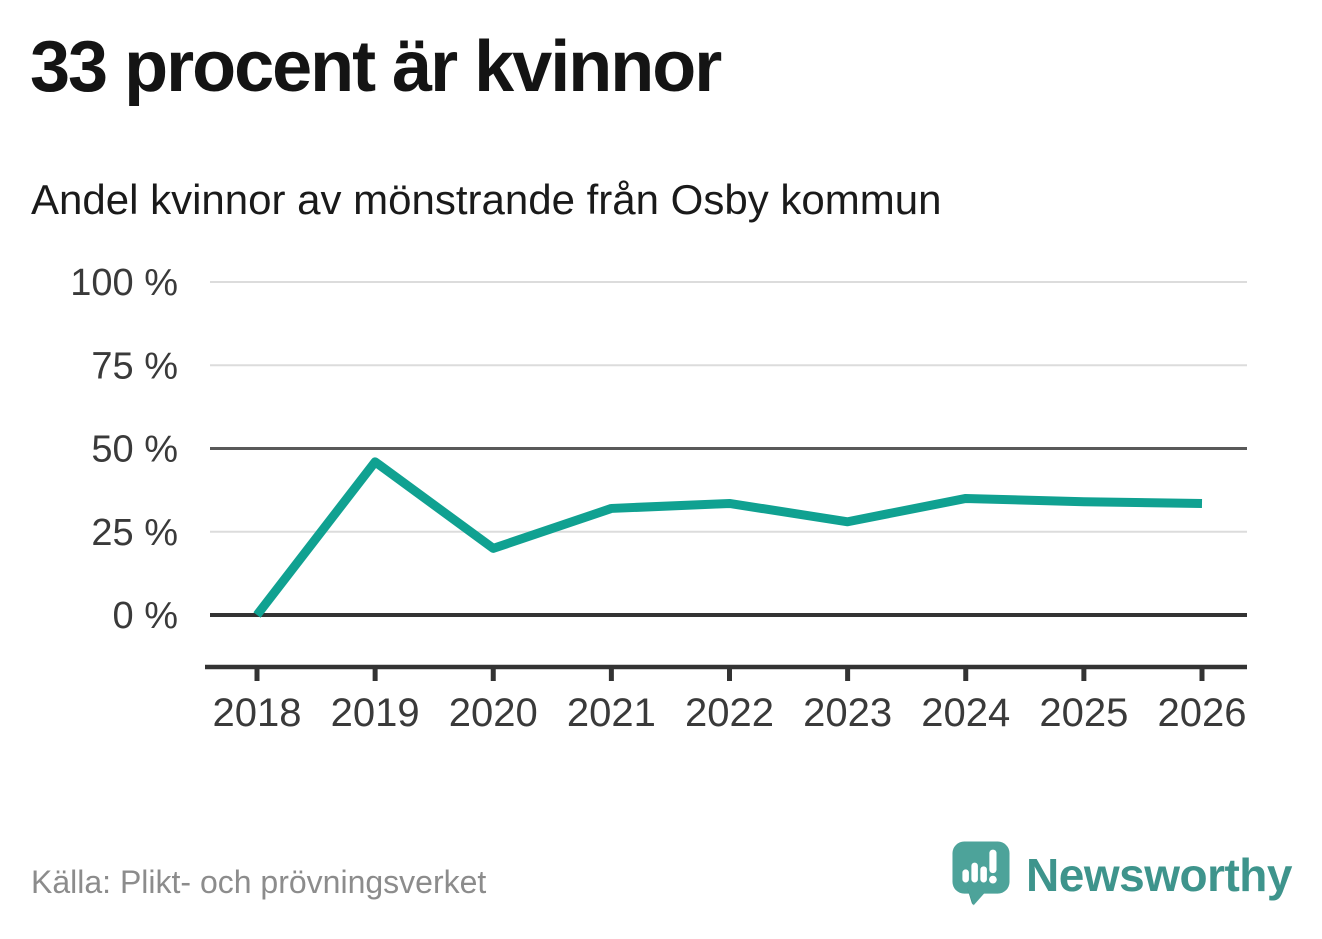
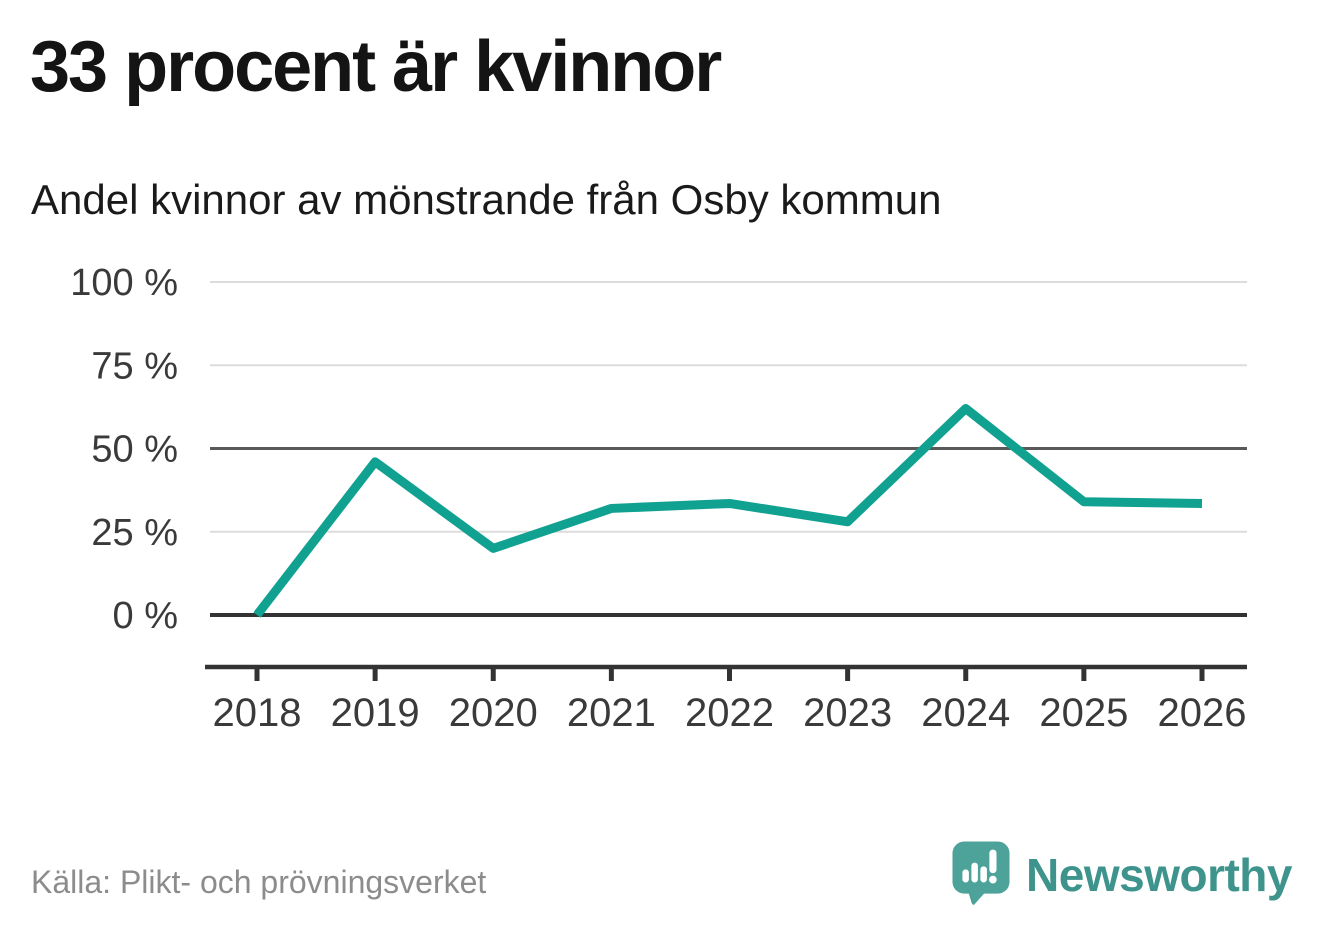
2024: 35% -> 62%
